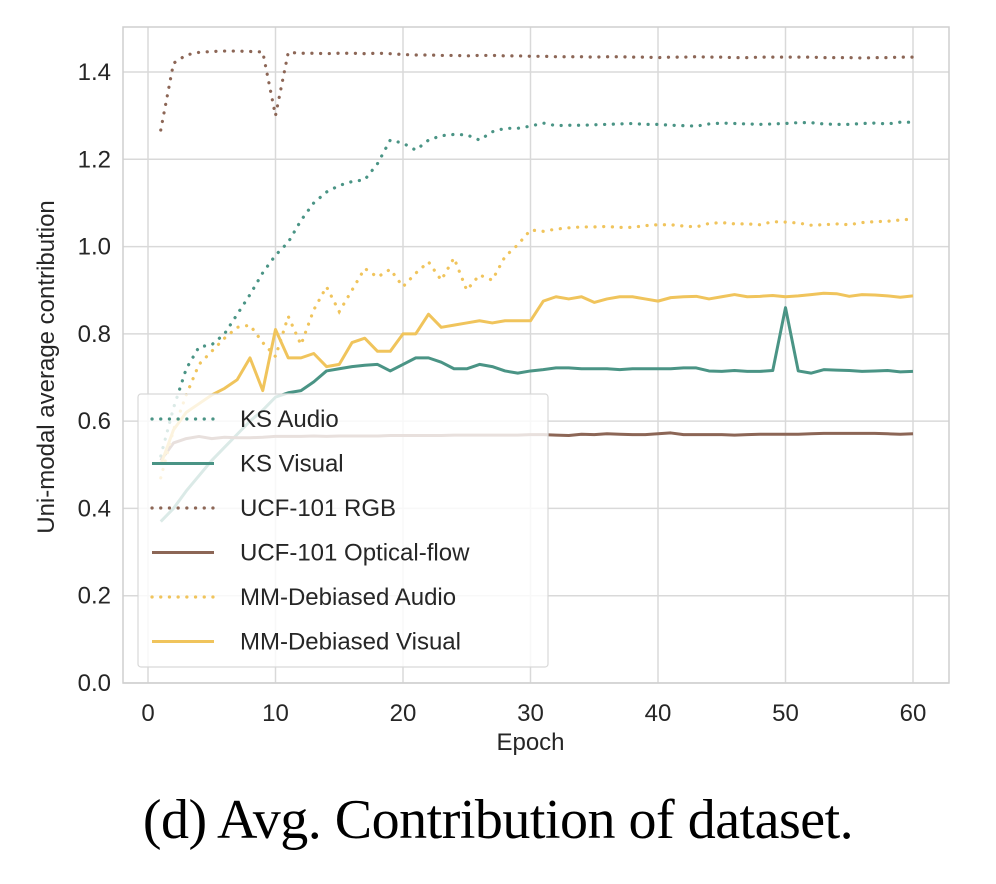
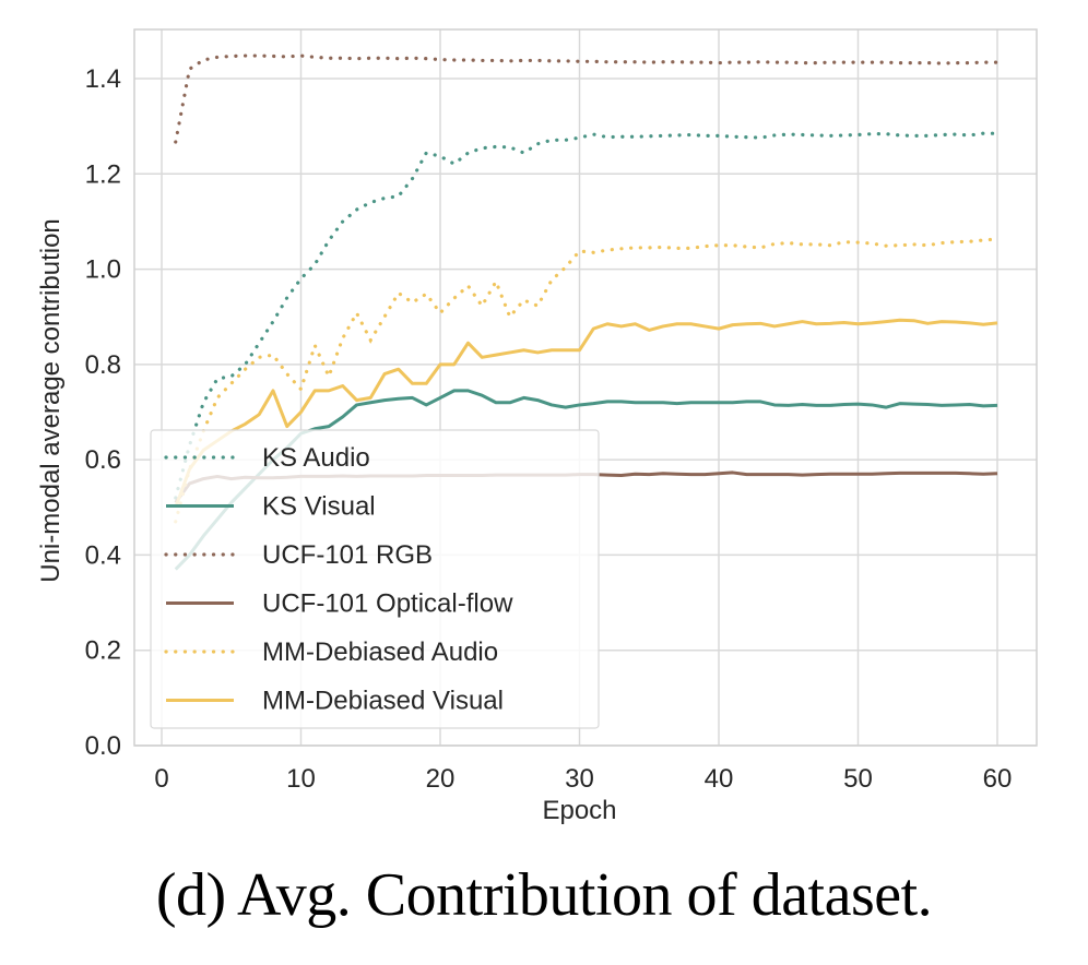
UCF-101 RGB/10: 1.30 -> 1.45
MM-Debiased Visual/10: 0.81 -> 0.70
KS Visual/50: 0.86 -> 0.72
